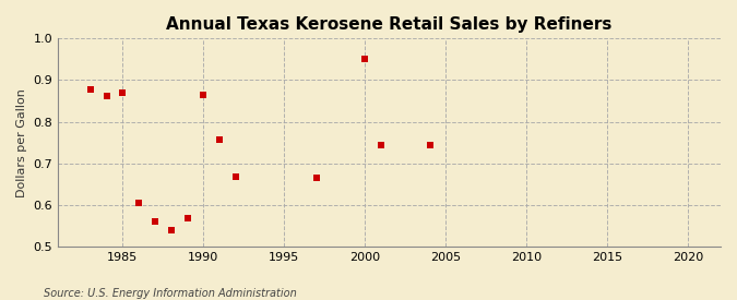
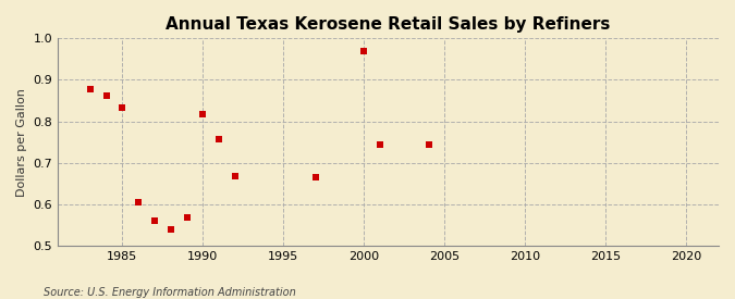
1985: 0.870 -> 0.832
1990: 0.865 -> 0.816
2000: 0.950 -> 0.969
